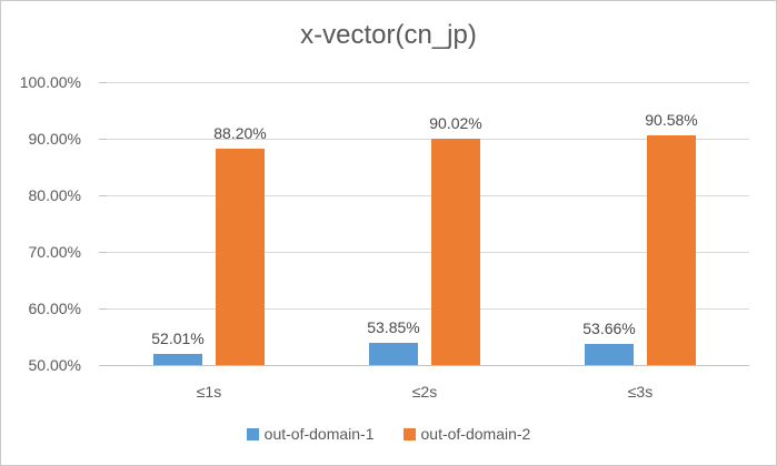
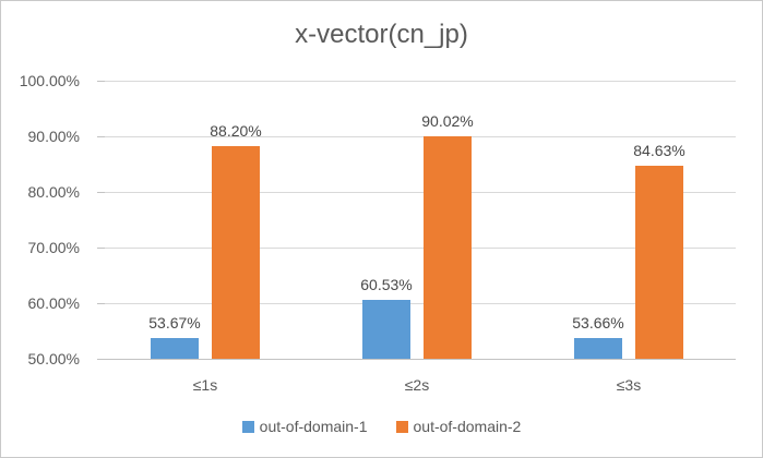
out-of-domain-1/≤1s: 52.01% -> 53.67%
out-of-domain-1/≤2s: 53.85% -> 60.53%
out-of-domain-2/≤3s: 90.58% -> 84.63%
